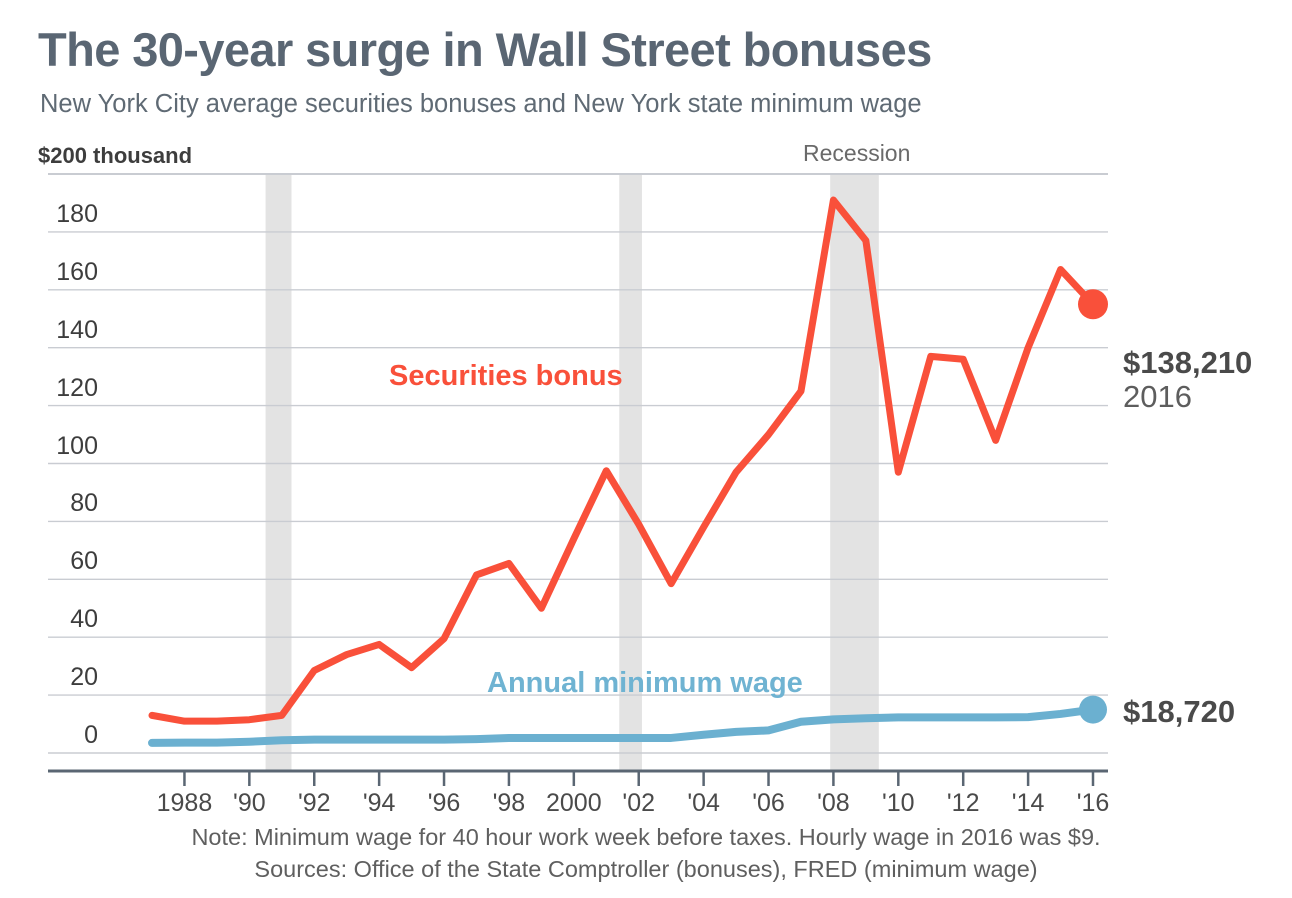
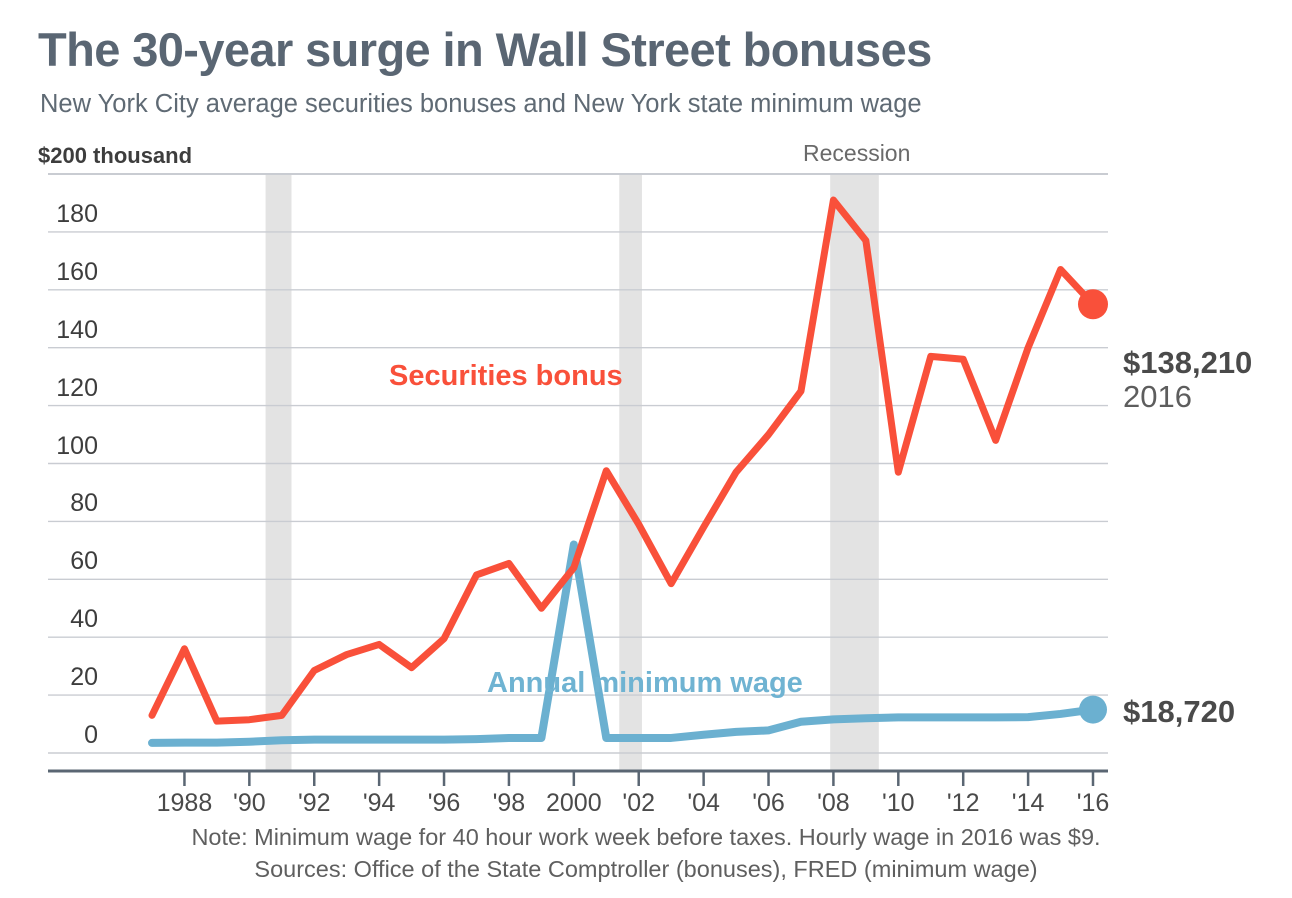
Securities bonus/1988: 11 -> 36
Securities bonus/2000: 74 -> 64
Annual minimum wage/2000: 5 -> 72
